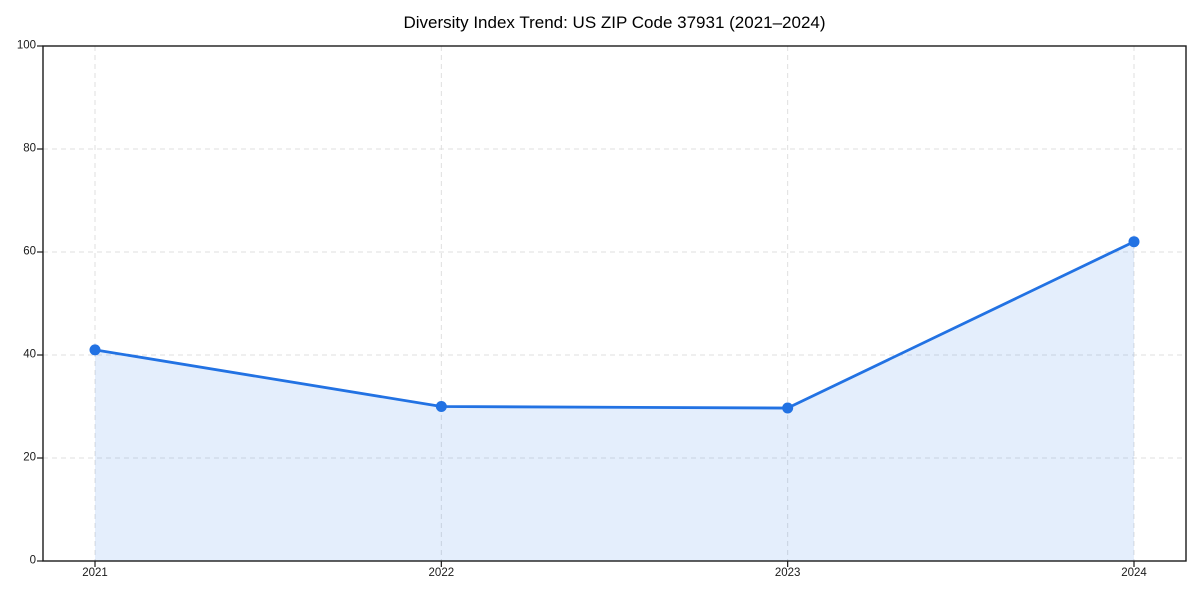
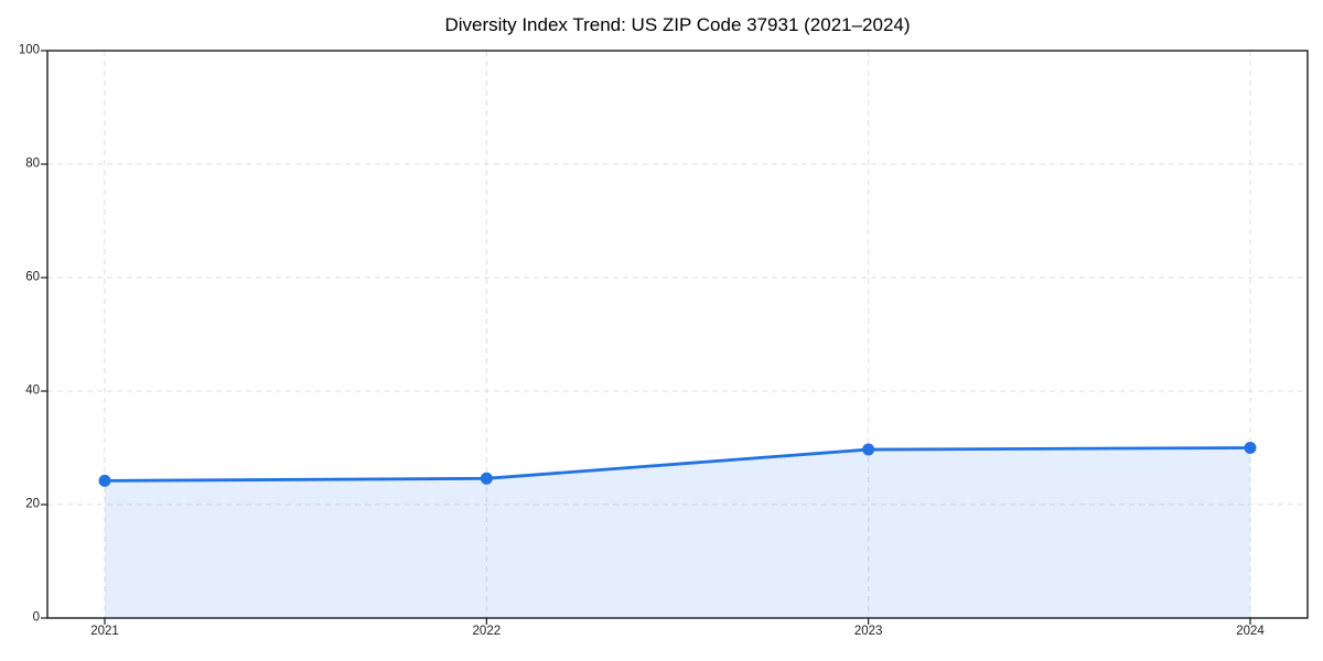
2021: 41 -> 24
2022: 30 -> 25
2024: 62 -> 30
